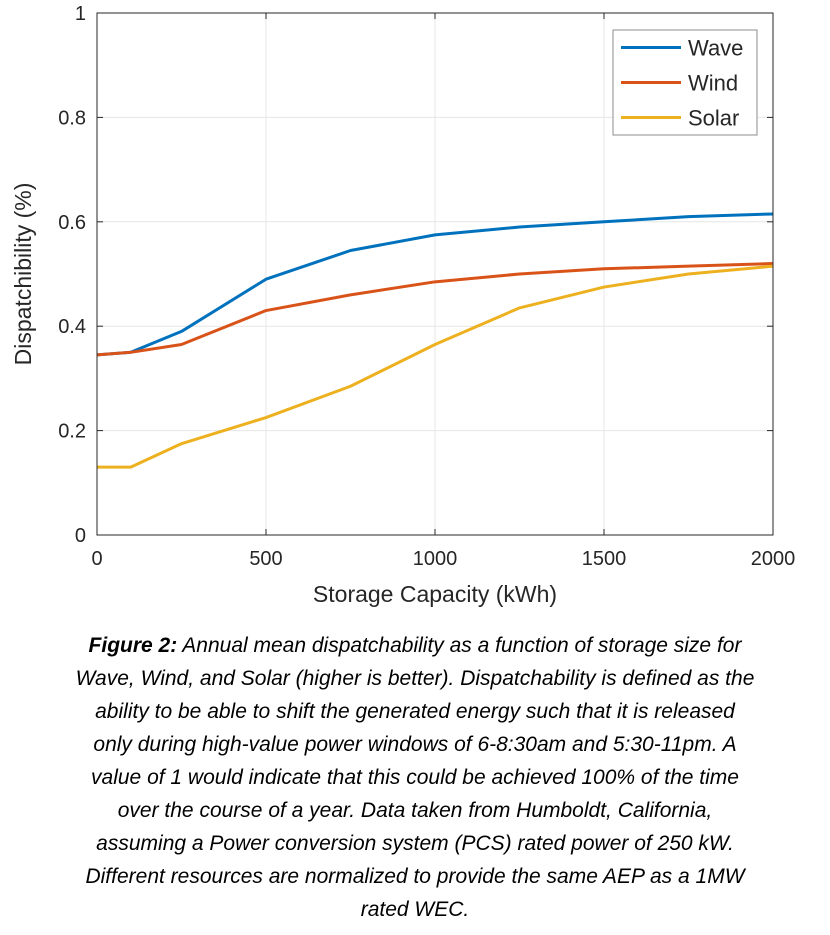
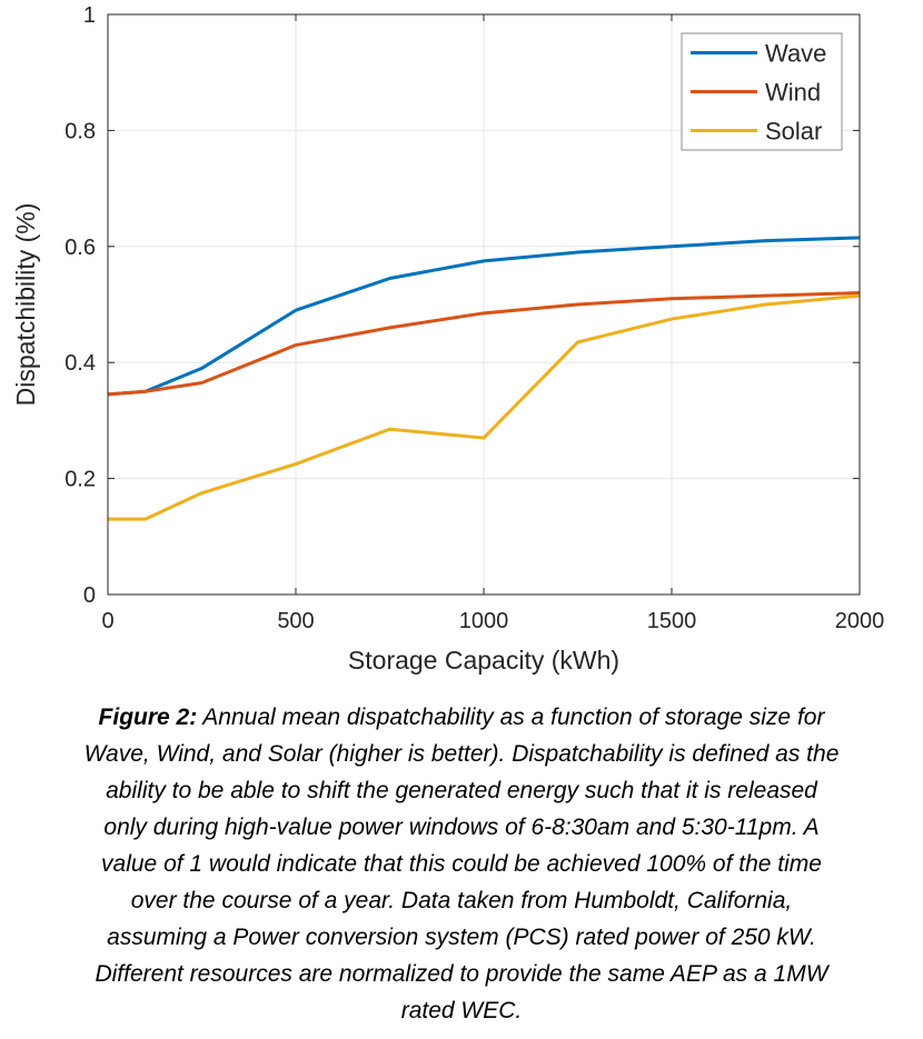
Solar/1000: 0.36 -> 0.27
